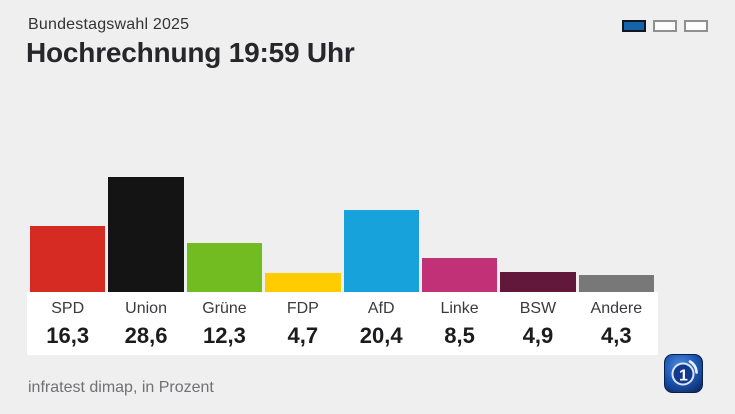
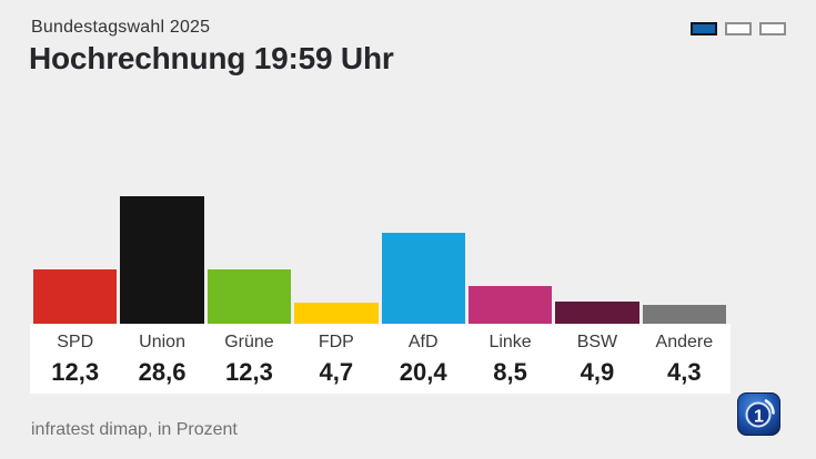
SPD: 16,3 -> 12,3
